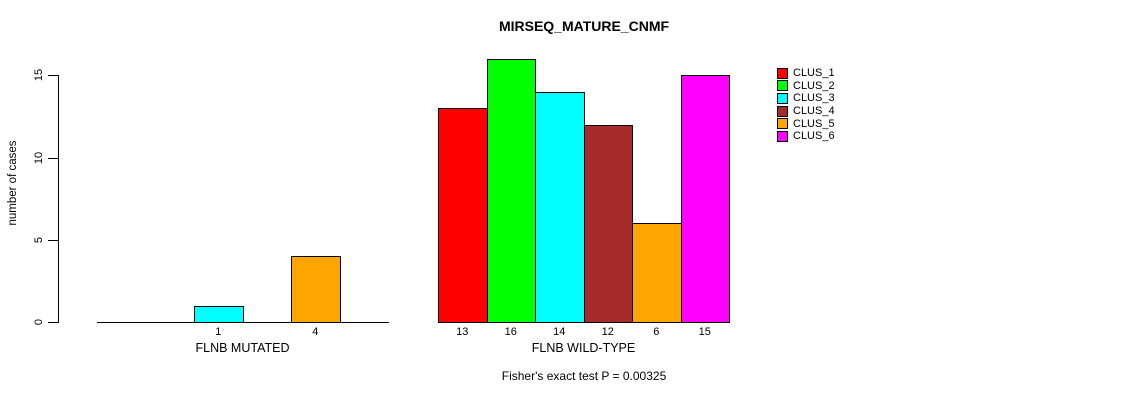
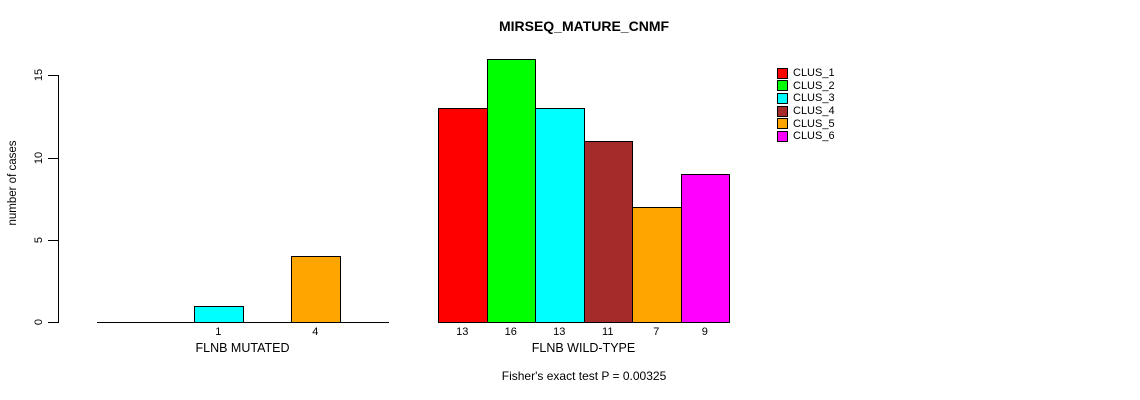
CLUS_3/FLNB WILD-TYPE: 14 -> 13
CLUS_4/FLNB WILD-TYPE: 12 -> 11
CLUS_5/FLNB WILD-TYPE: 6 -> 7
CLUS_6/FLNB WILD-TYPE: 15 -> 9
